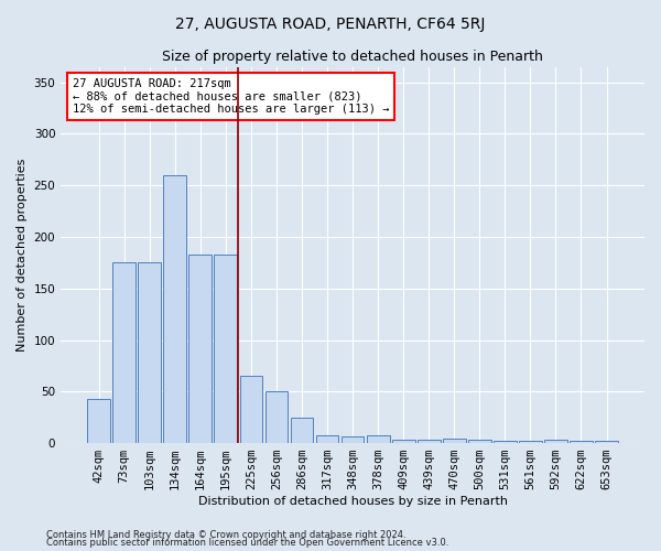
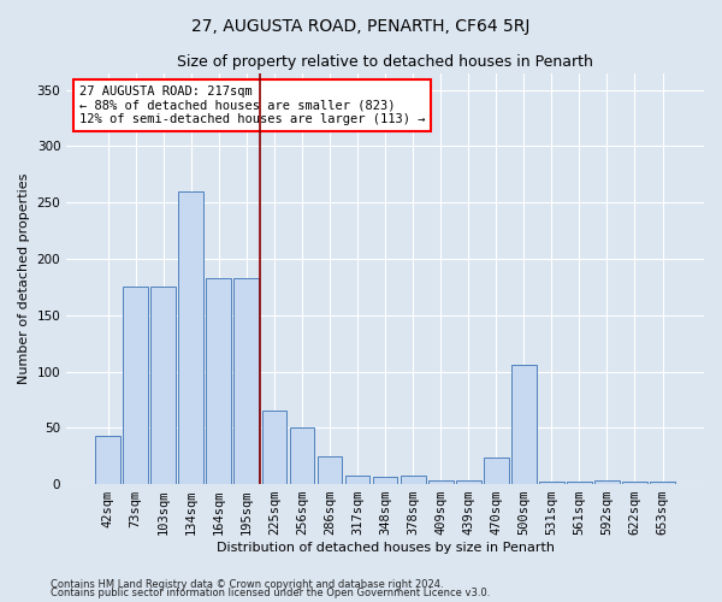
470sqm: 4 -> 24
500sqm: 3 -> 106
